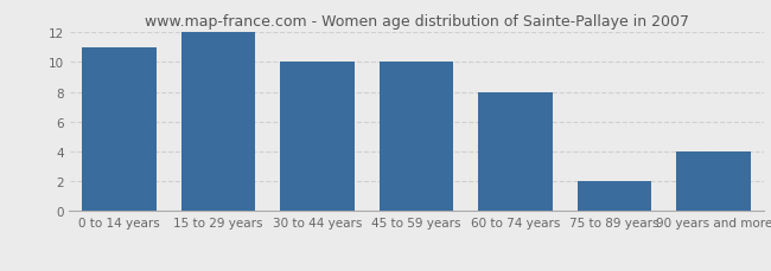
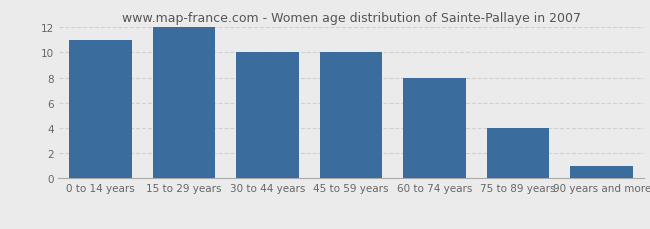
75 to 89 years: 2 -> 4
90 years and more: 4 -> 1
